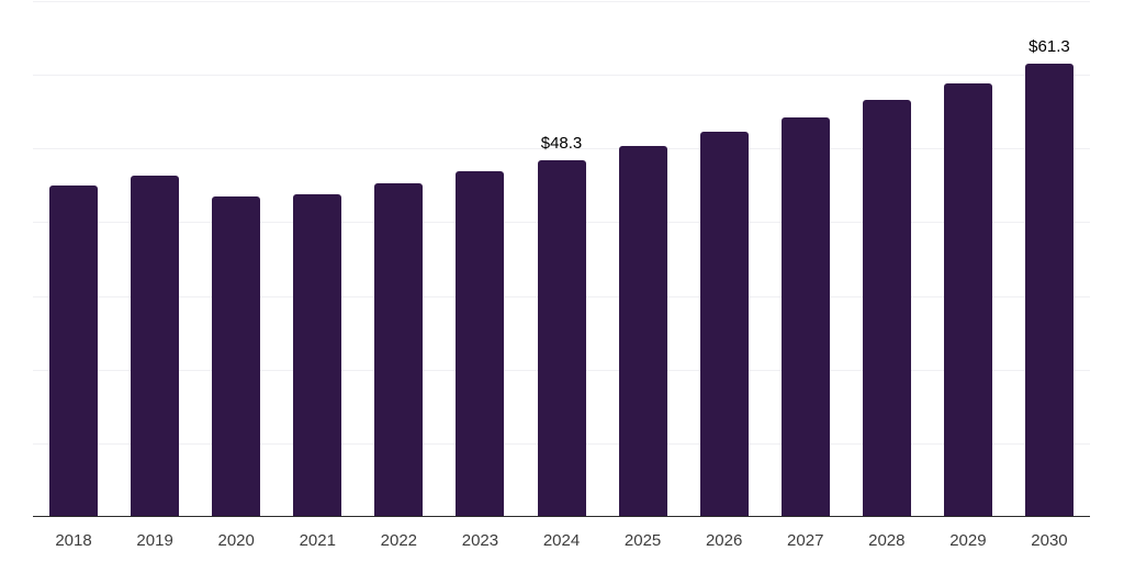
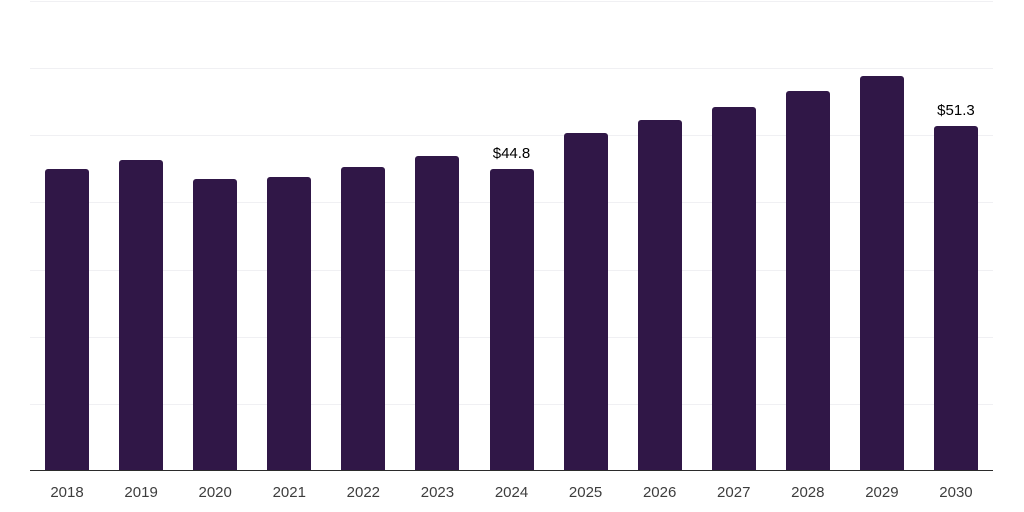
2024: $48.3 -> $44.8
2030: $61.3 -> $51.3
